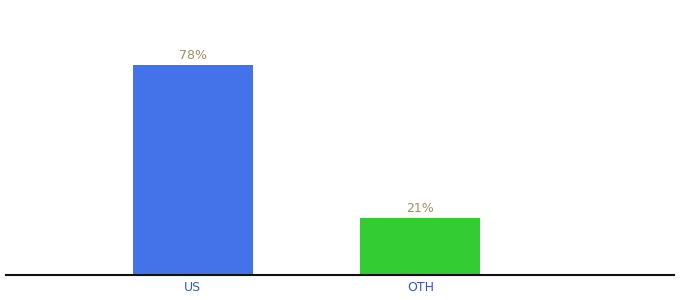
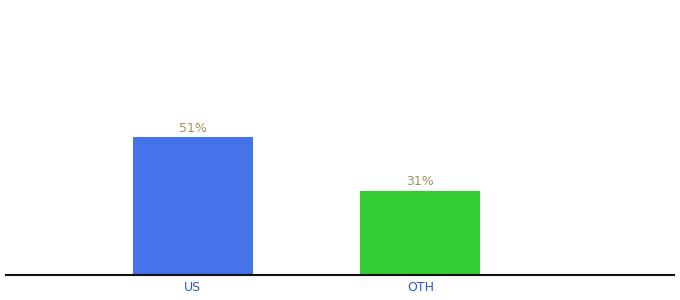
US: 78% -> 51%
OTH: 21% -> 31%
